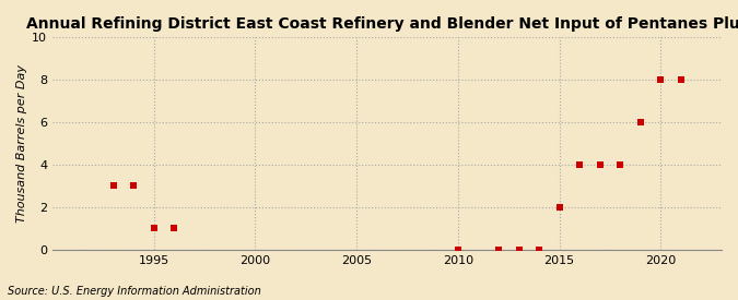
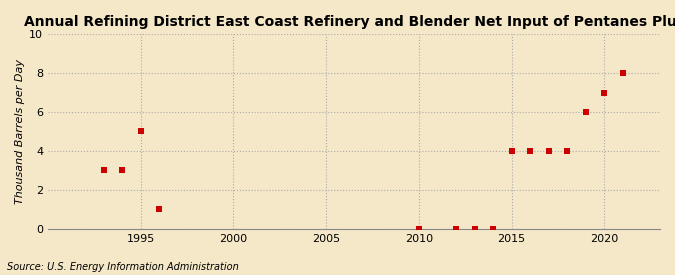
1995: 1 -> 5
2015: 2 -> 4
2020: 8 -> 7
